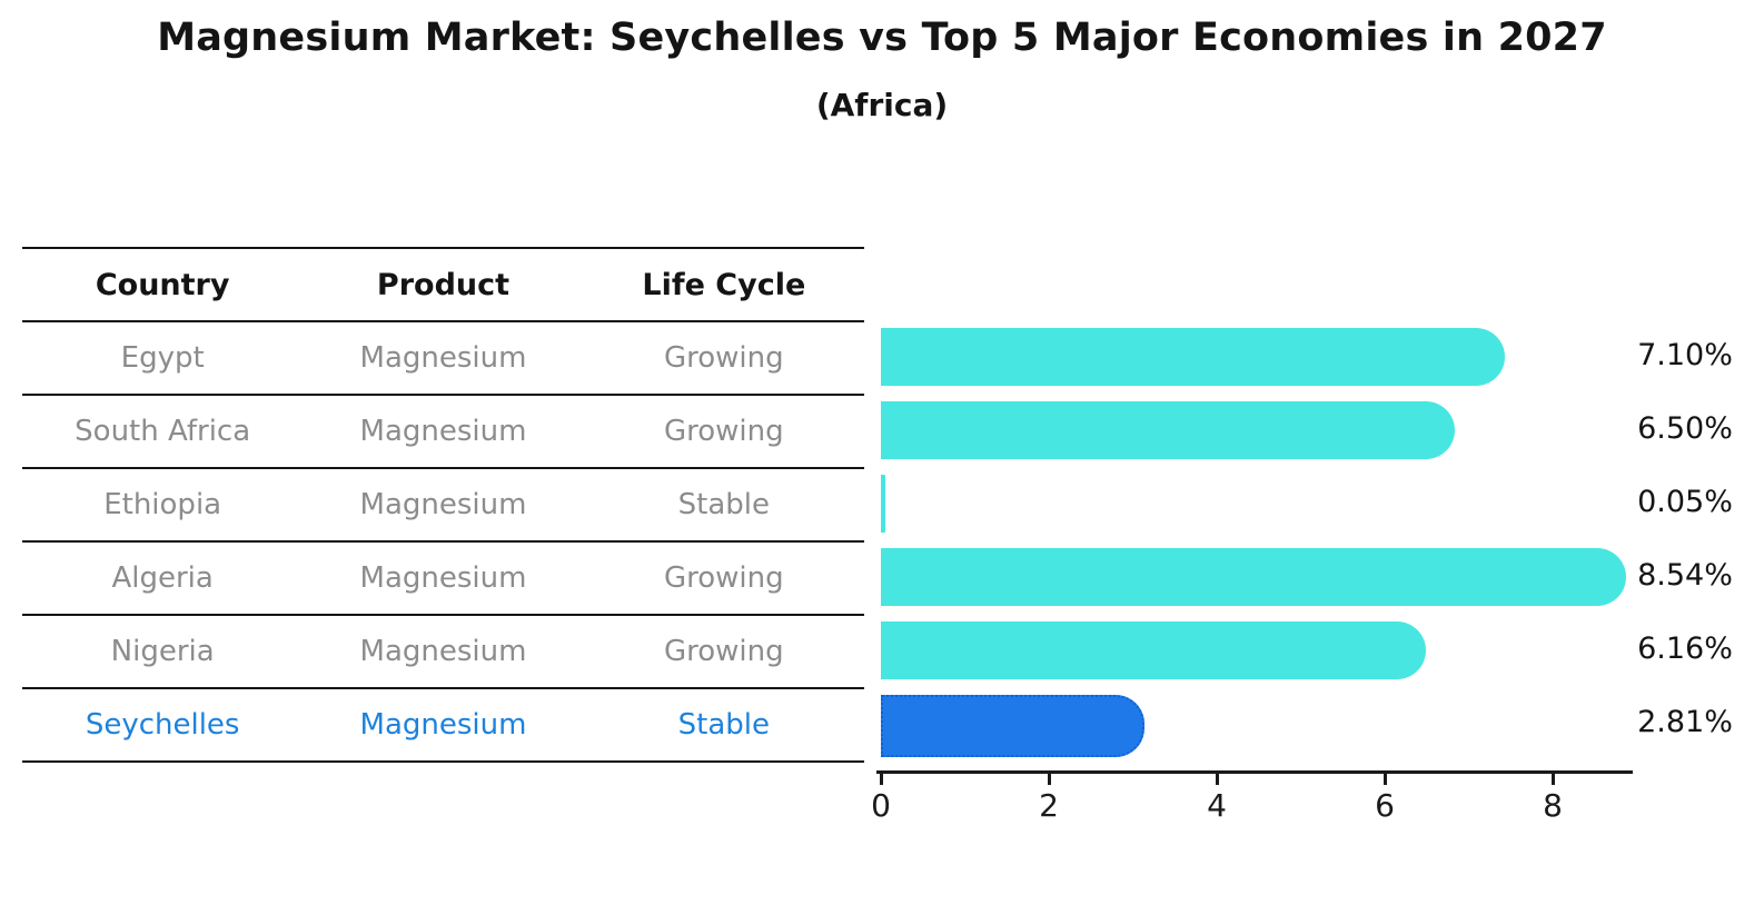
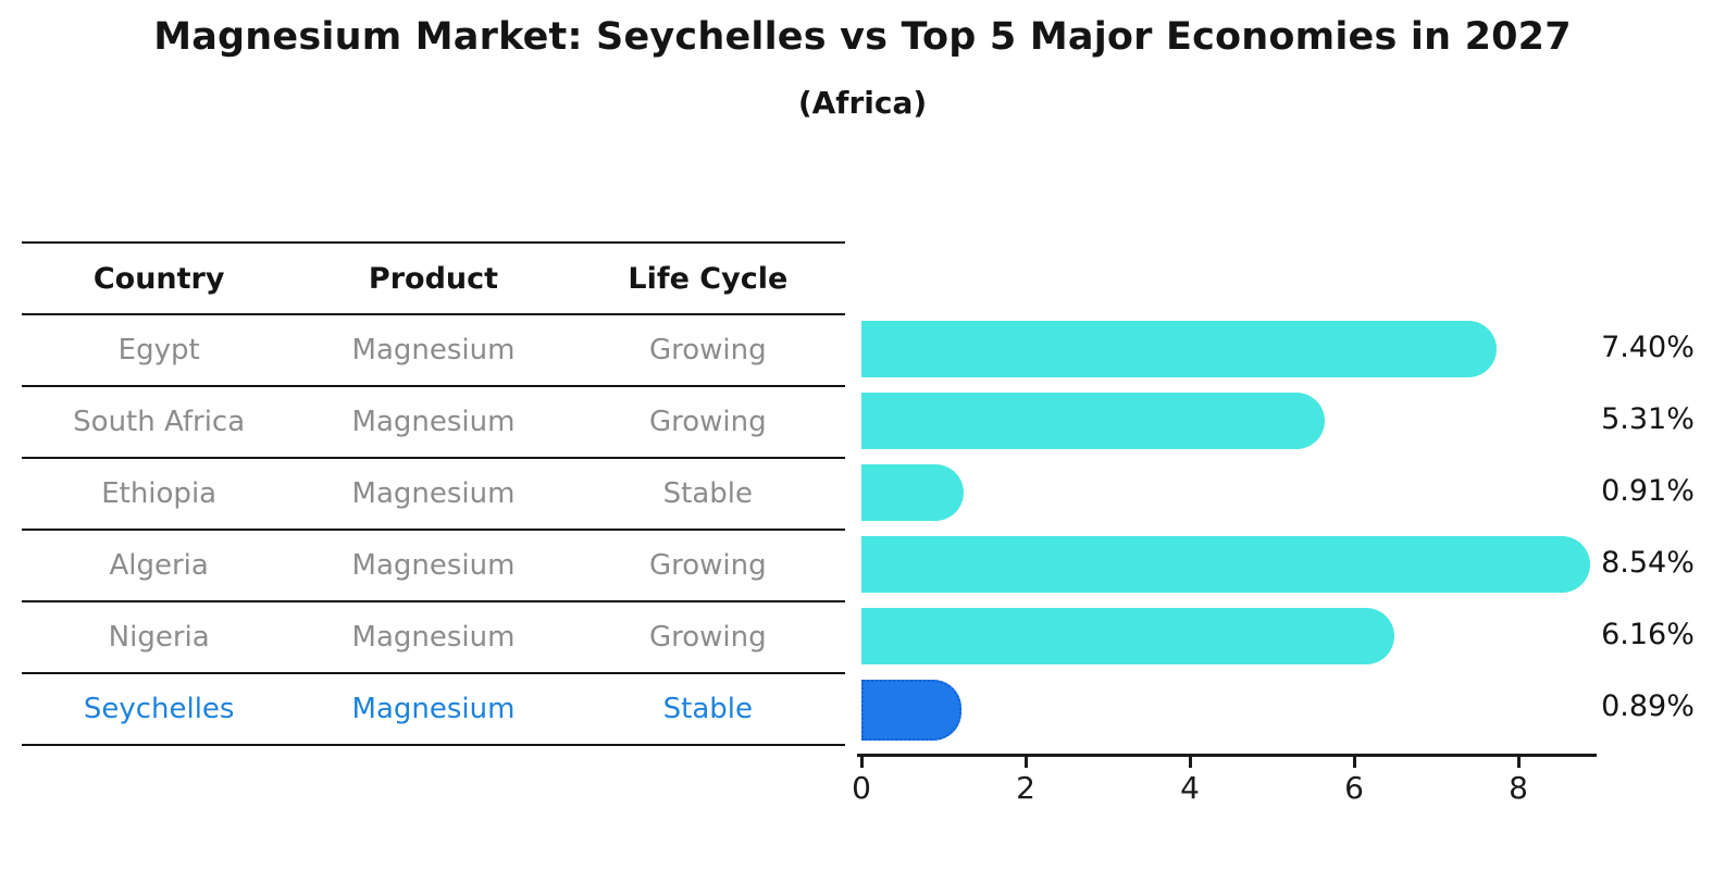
Egypt: 7.10% -> 7.40%
South Africa: 6.50% -> 5.31%
Ethiopia: 0.05% -> 0.91%
Seychelles: 2.81% -> 0.89%
